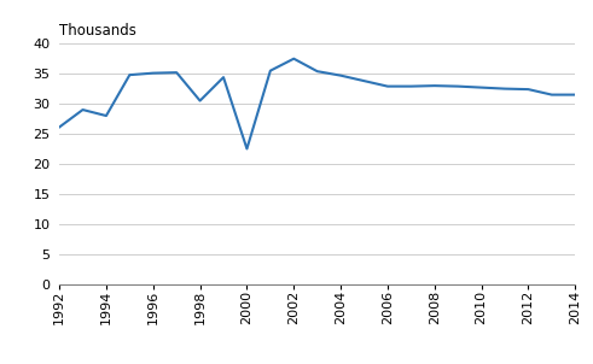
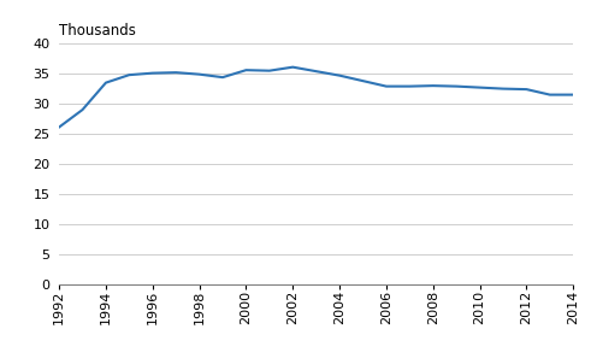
1994: 28.0 -> 33.5
1998: 30.5 -> 34.9
2000: 22.5 -> 35.6
2002: 37.5 -> 36.1
